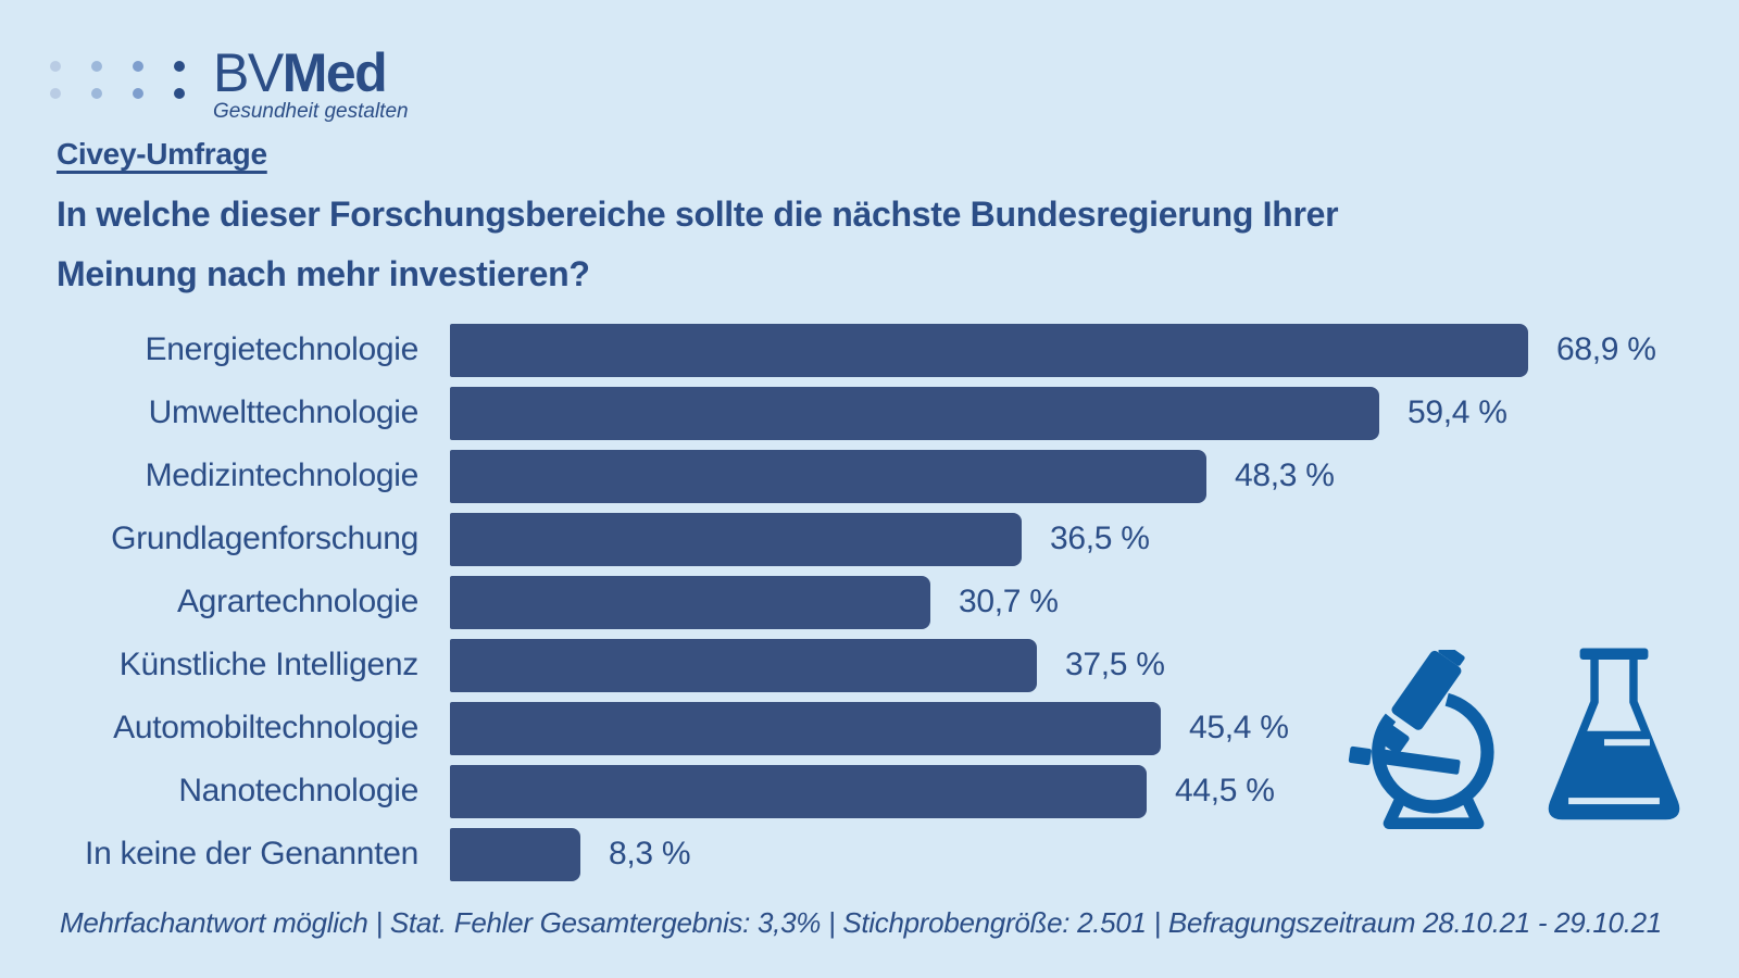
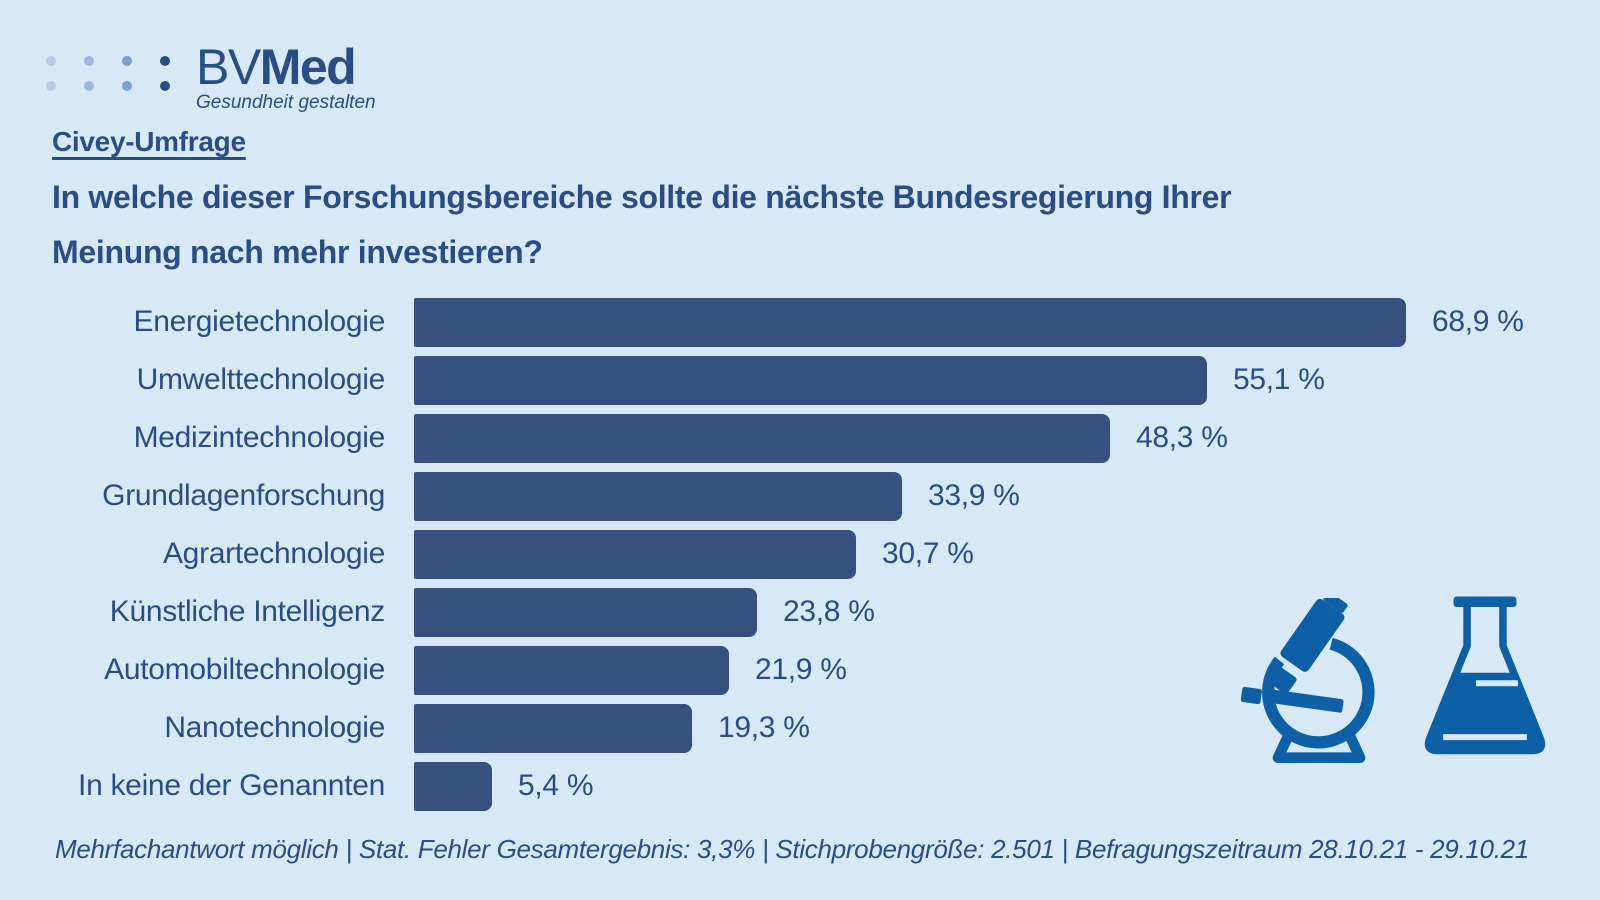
Umwelttechnologie: 59,4 -> 55,1
Grundlagenforschung: 36,5 -> 33,9
Künstliche Intelligenz: 37,5 -> 23,8
Automobiltechnologie: 45,4 -> 21,9
Nanotechnologie: 44,5 -> 19,3
In keine der Genannten: 8,3 -> 5,4
